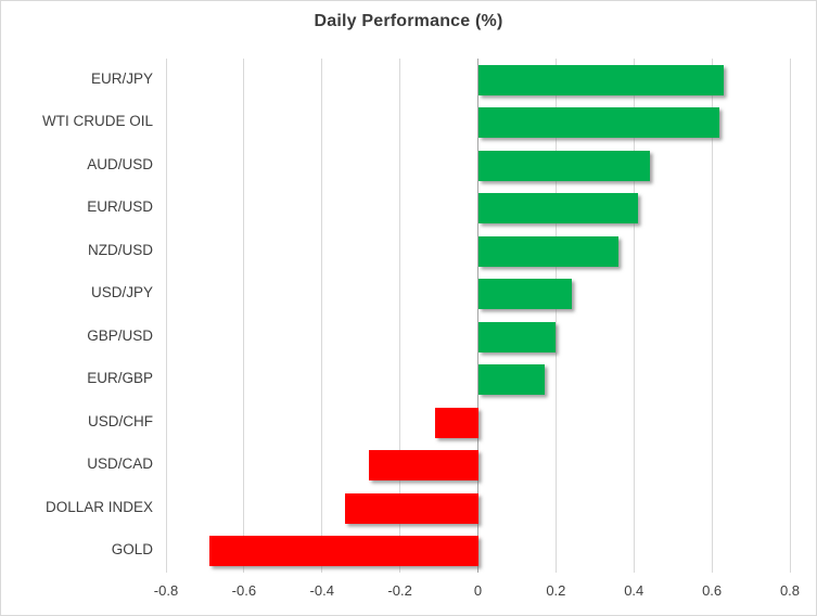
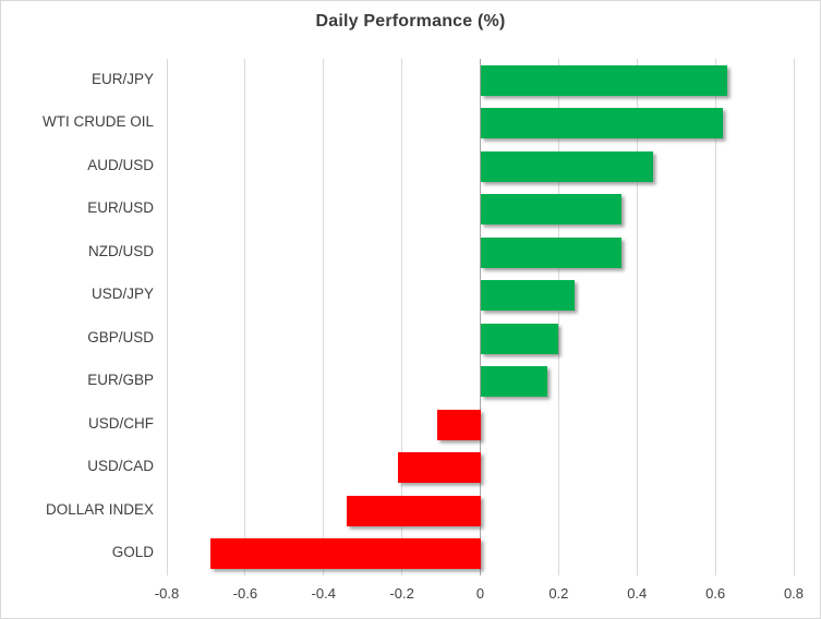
EUR/USD: 0.41 -> 0.36
USD/CAD: -0.28 -> -0.21
